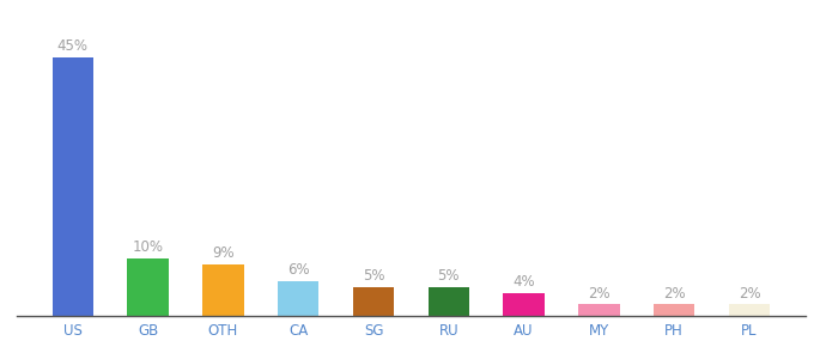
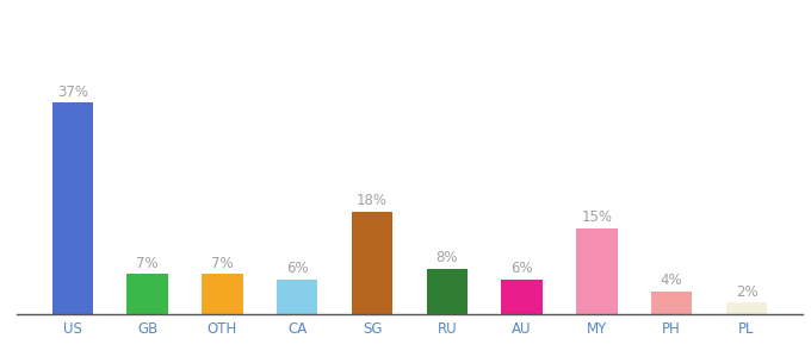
US: 45% -> 37%
GB: 10% -> 7%
OTH: 9% -> 7%
SG: 5% -> 18%
RU: 5% -> 8%
AU: 4% -> 6%
MY: 2% -> 15%
PH: 2% -> 4%
